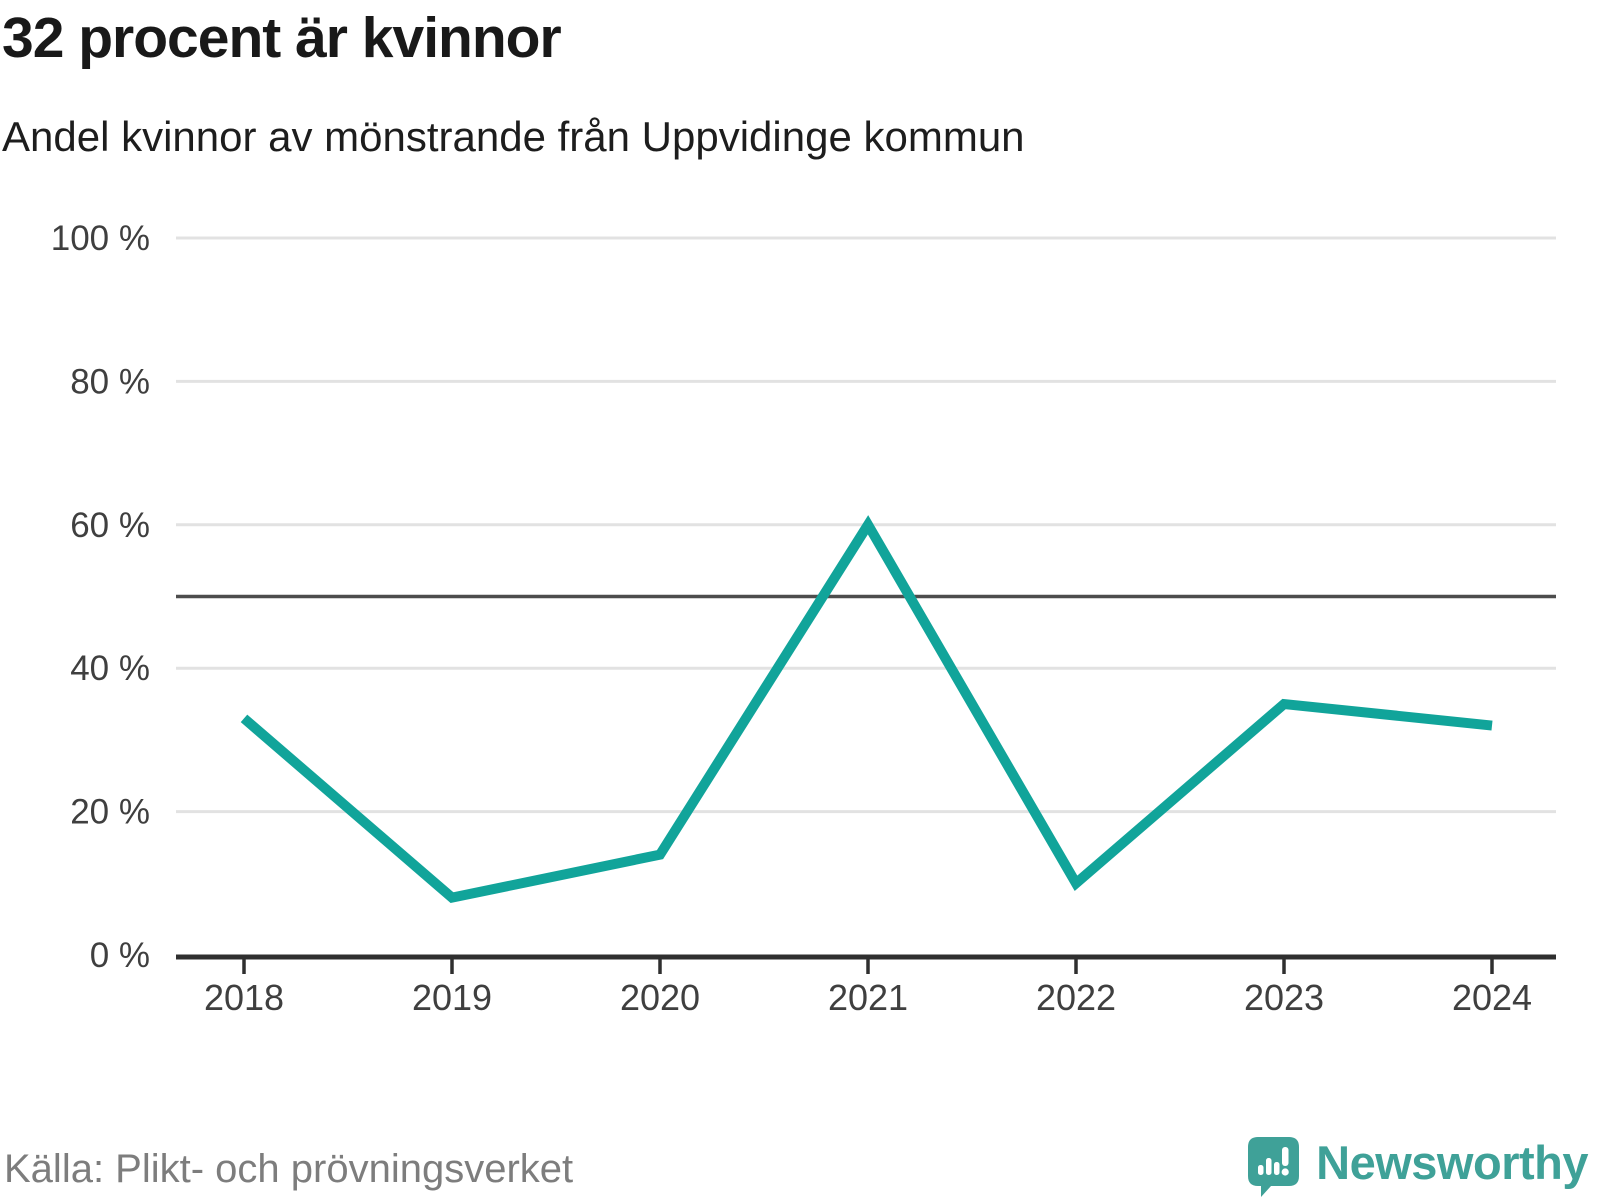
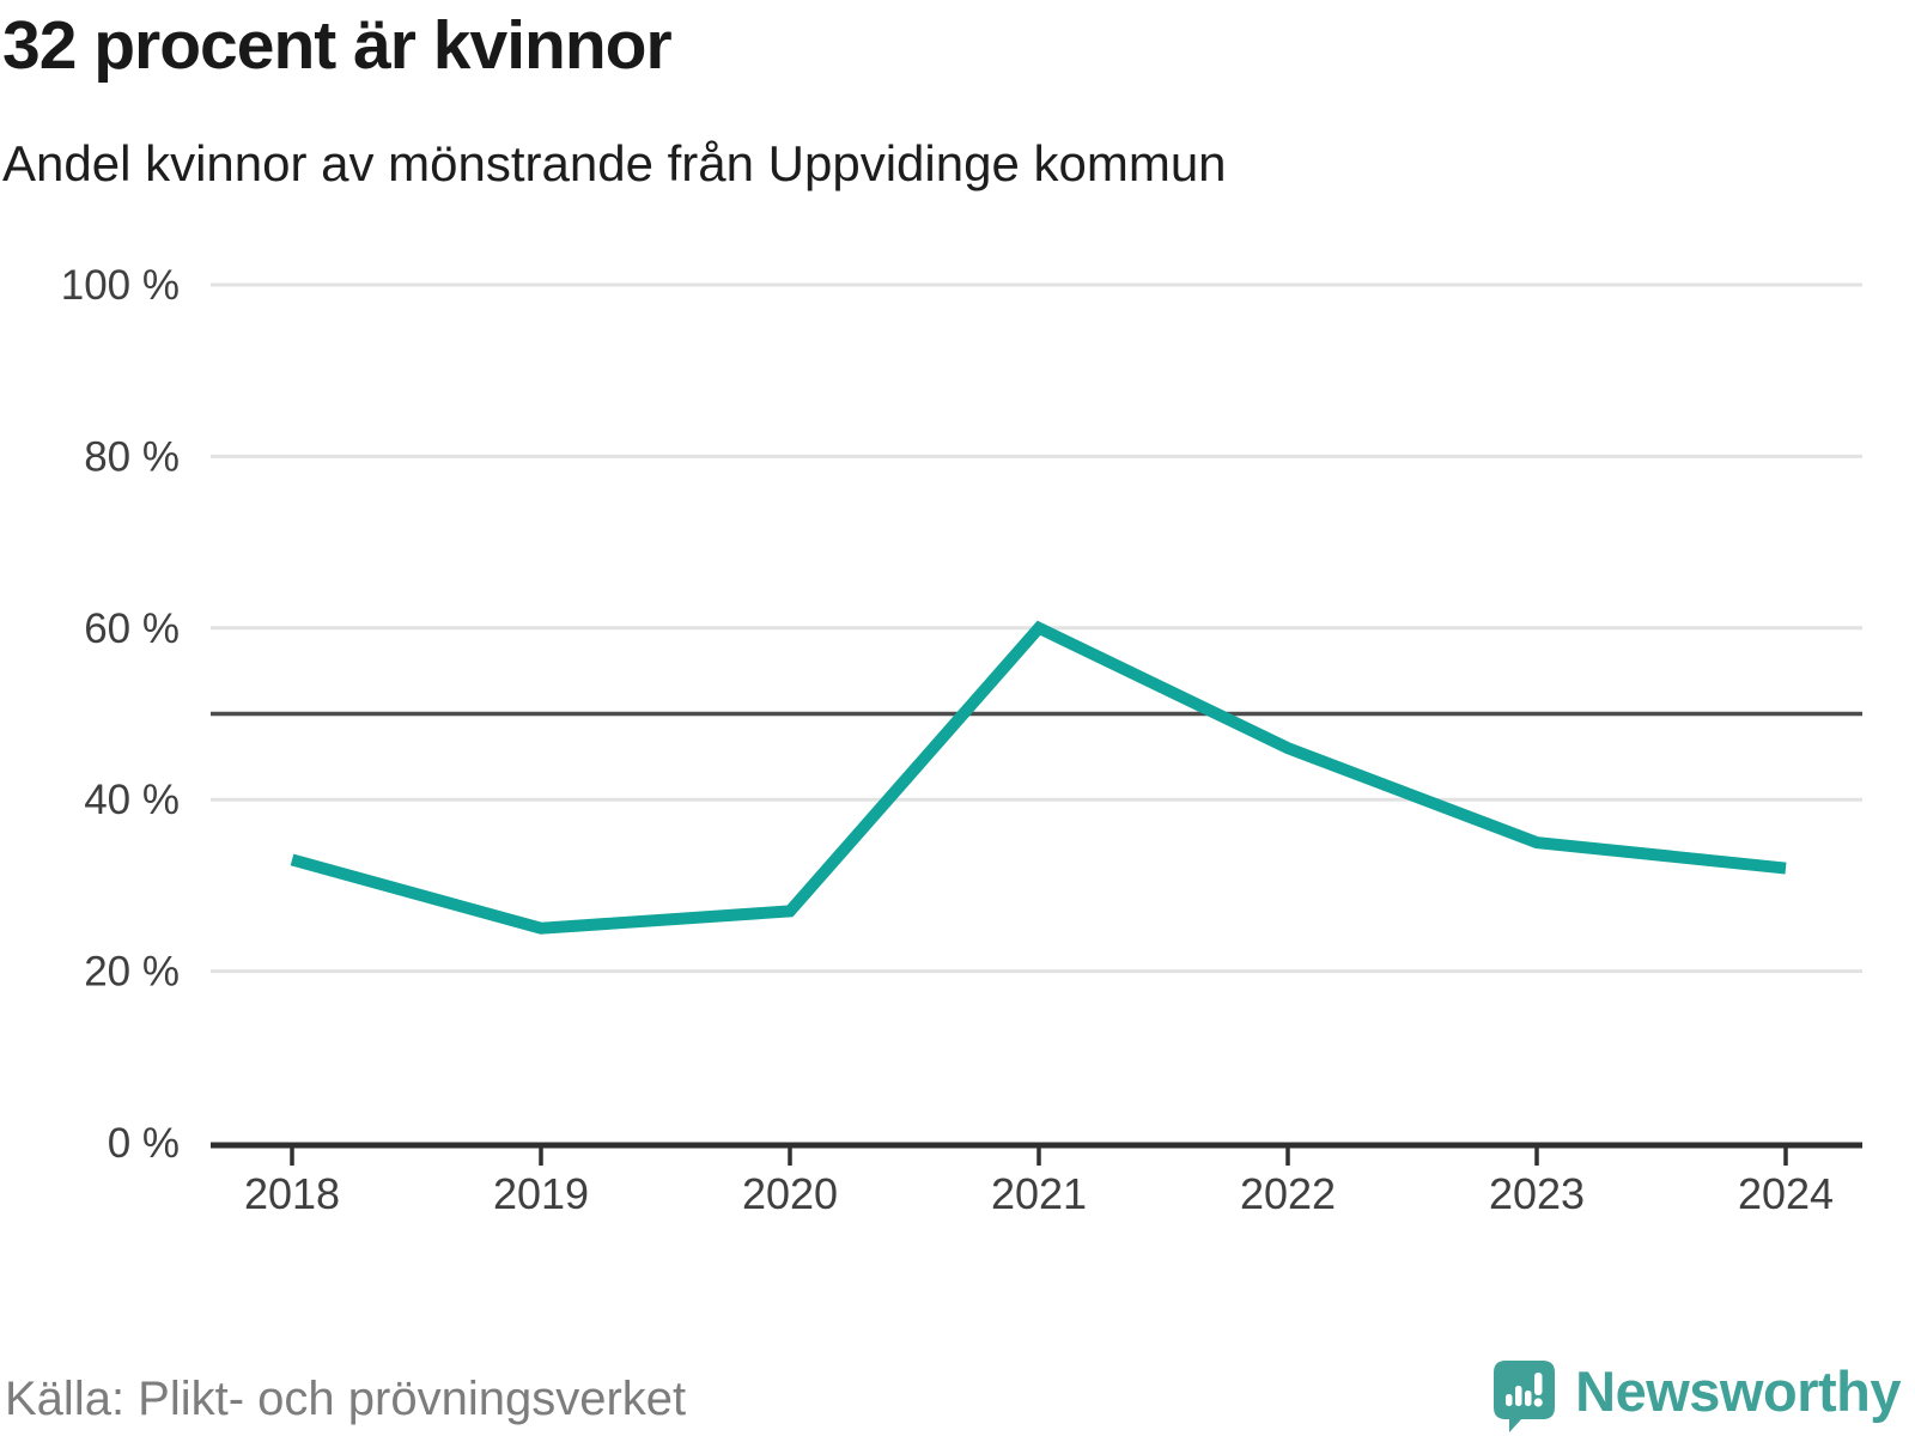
2019: 8% -> 25%
2020: 14% -> 27%
2022: 10% -> 46%
